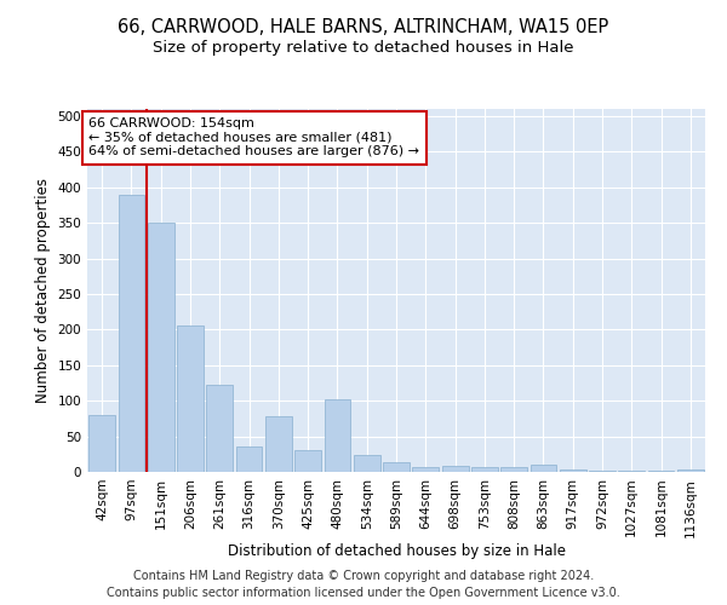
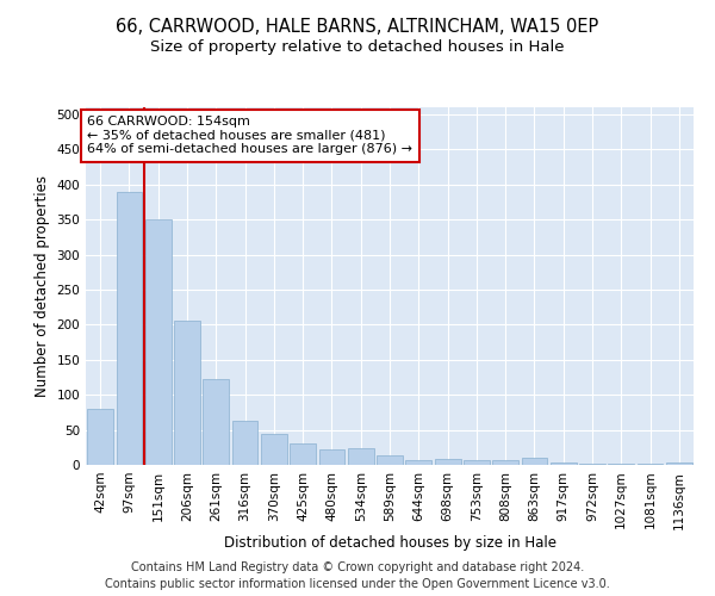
316sqm: 36 -> 63
370sqm: 78 -> 45
480sqm: 102 -> 22
